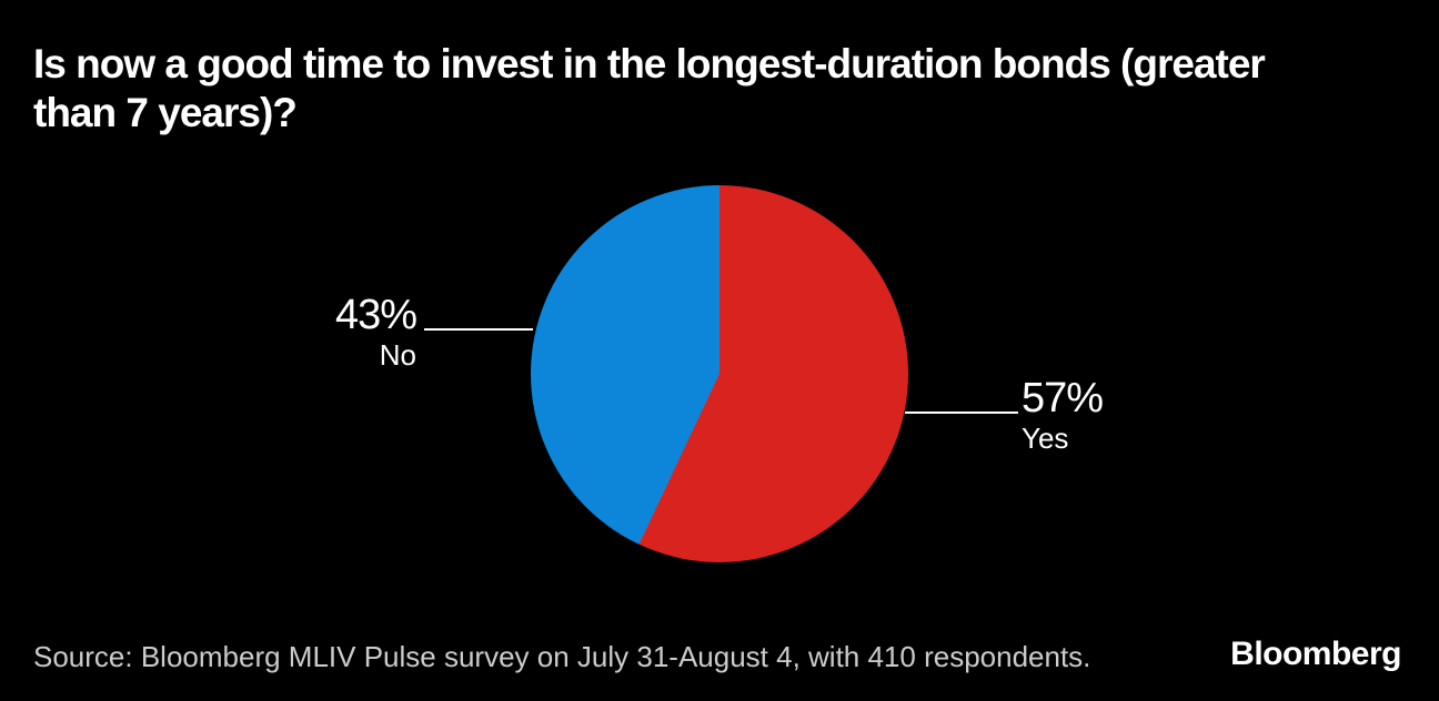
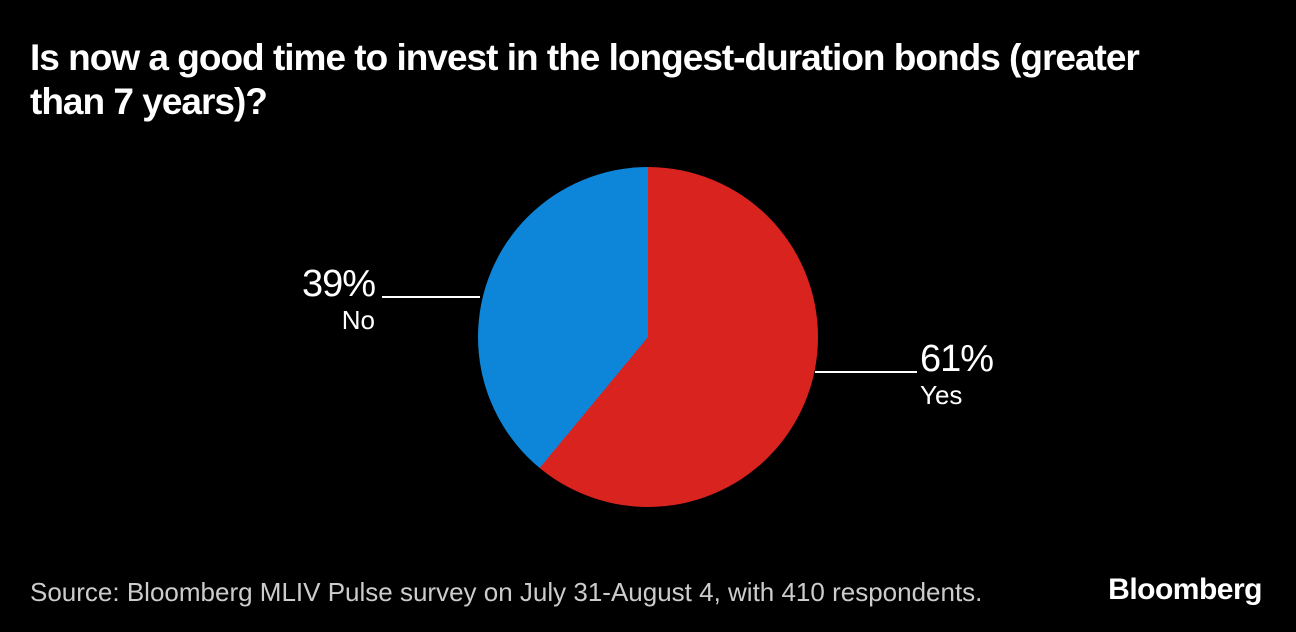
Yes: 57% -> 61%
No: 43% -> 39%
